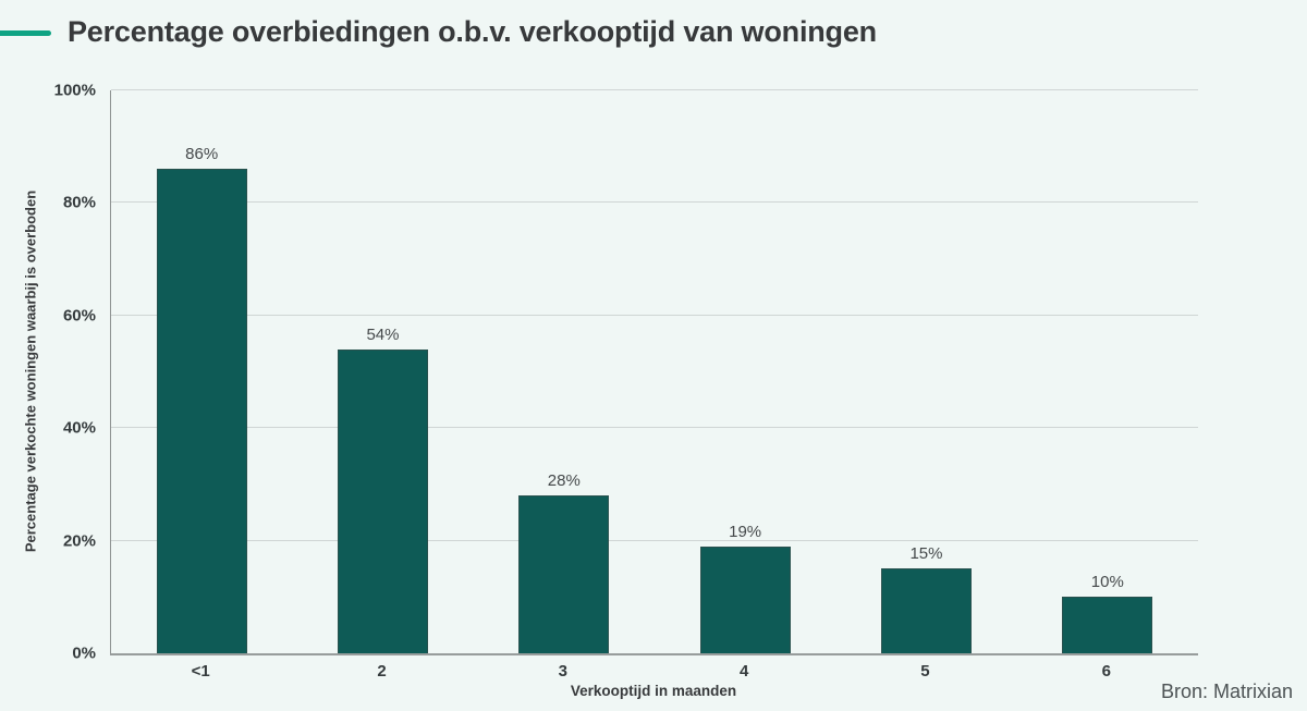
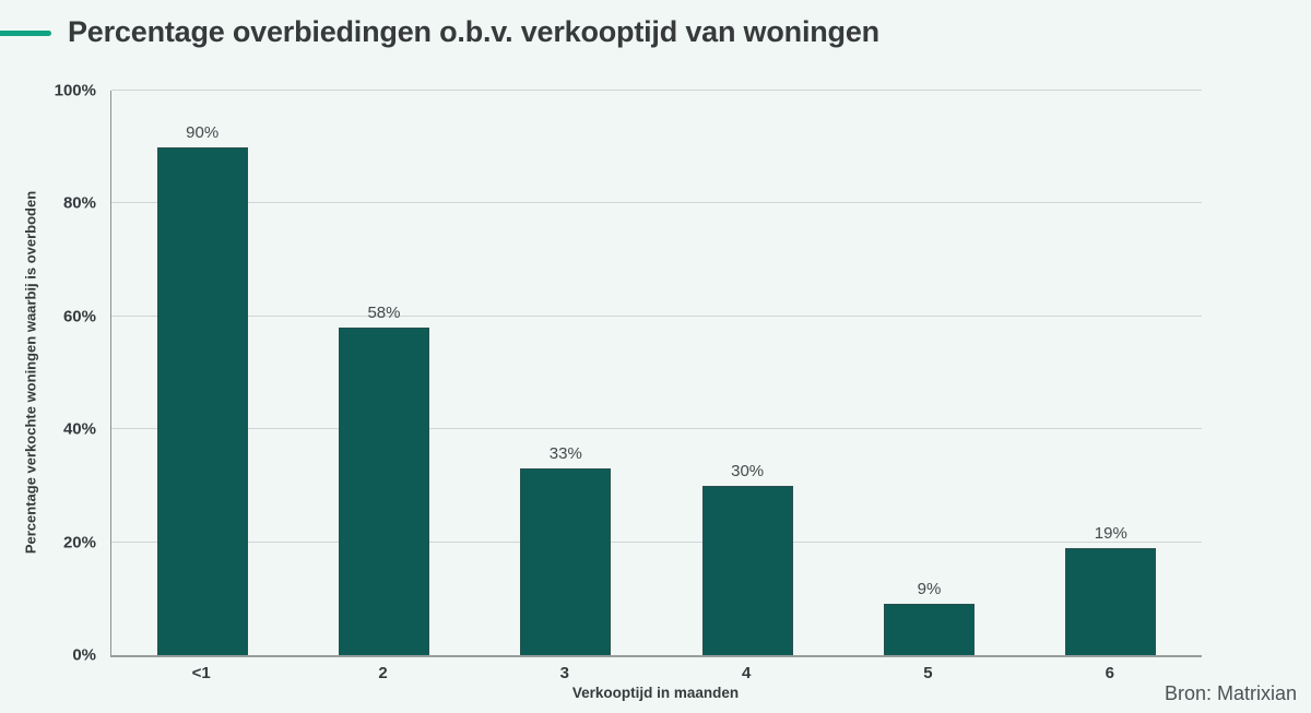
<1: 86% -> 90%
2: 54% -> 58%
3: 28% -> 33%
4: 19% -> 30%
5: 15% -> 9%
6: 10% -> 19%
